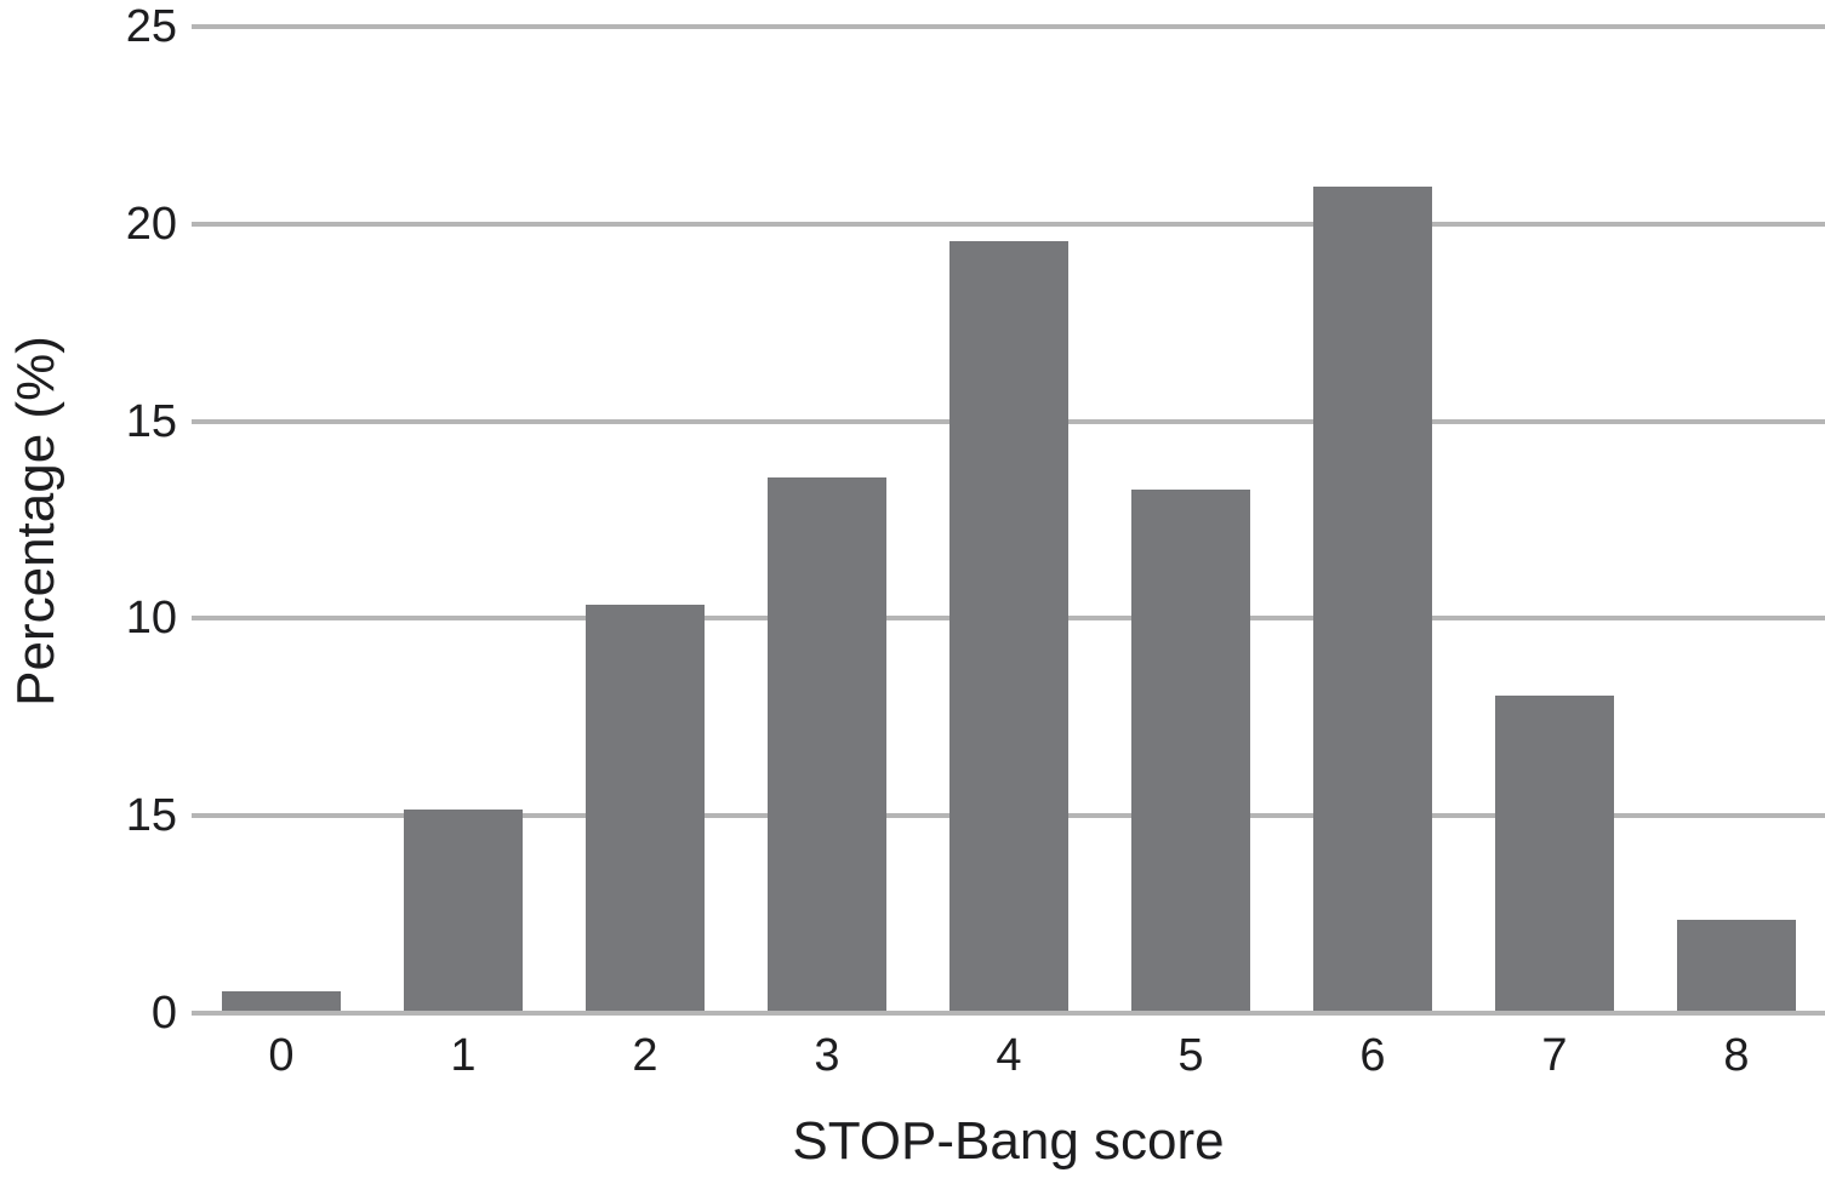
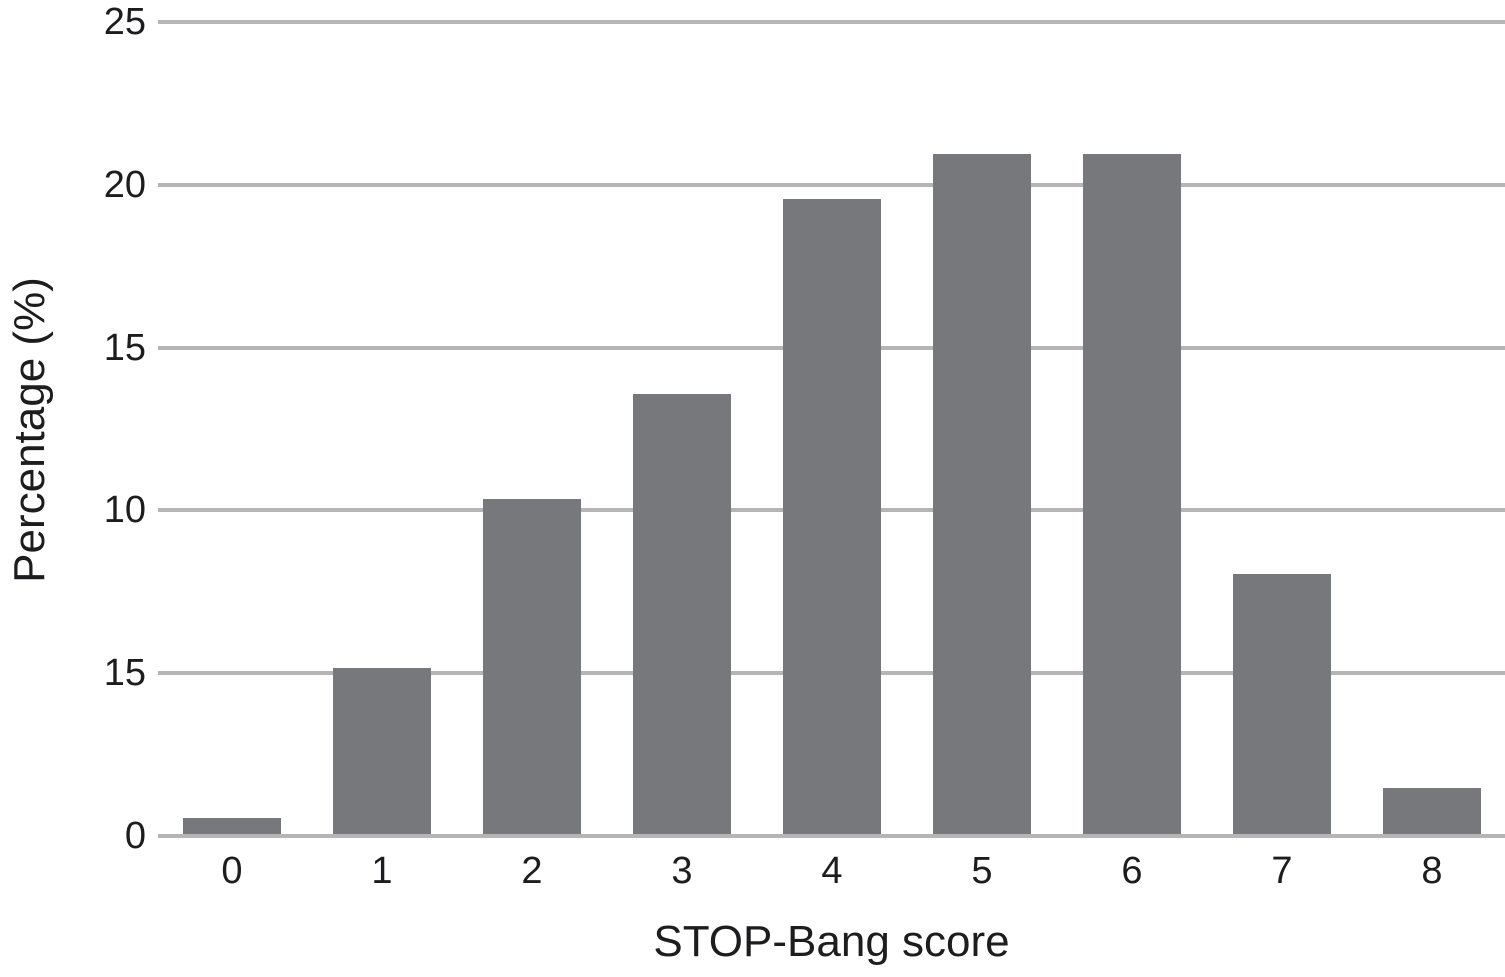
5: 13.2 -> 20.9
8: 2.3 -> 1.4
